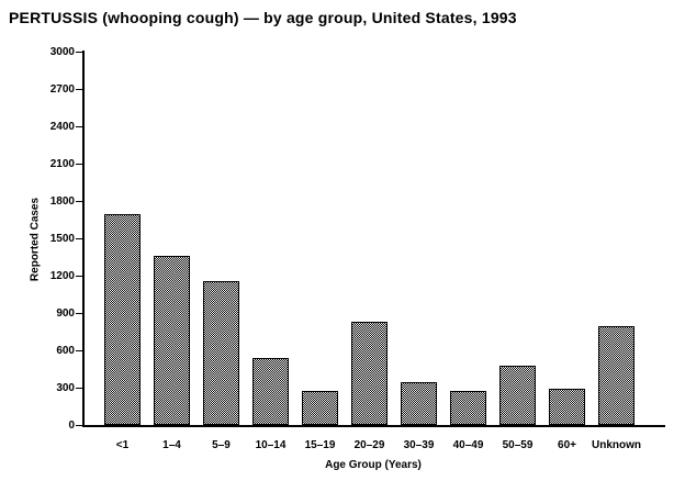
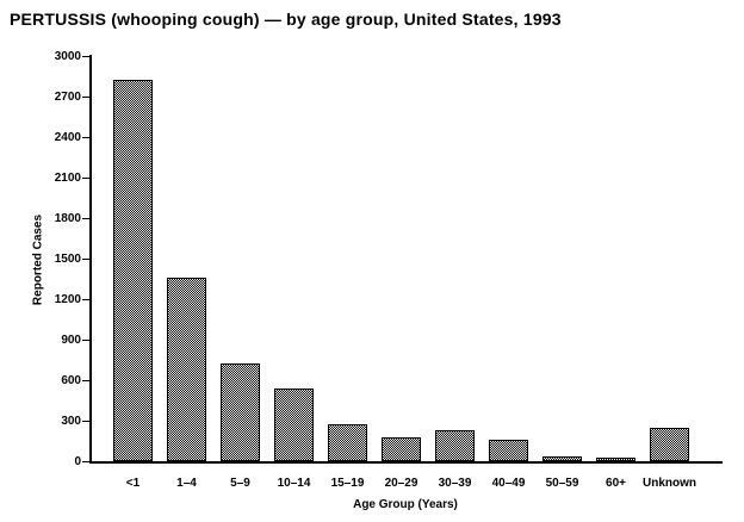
<1: 1690 -> 2820
5–9: 1160 -> 720
20–29: 830 -> 180
30–39: 340 -> 230
40–49: 270 -> 160
50–59: 480 -> 40
60+: 290 -> 20
Unknown: 790 -> 240
